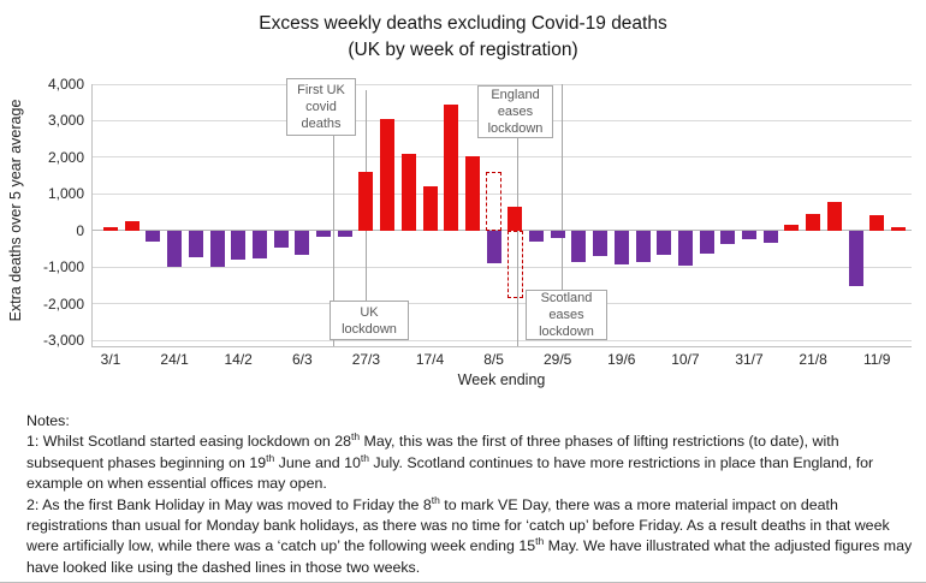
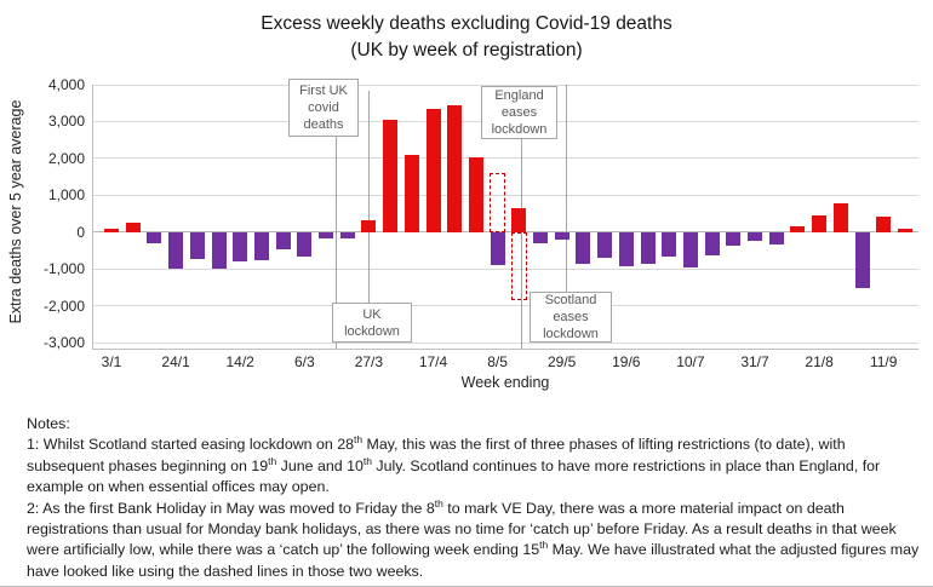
27/3: 1600 -> 300
17/4: 1200 -> 3300
